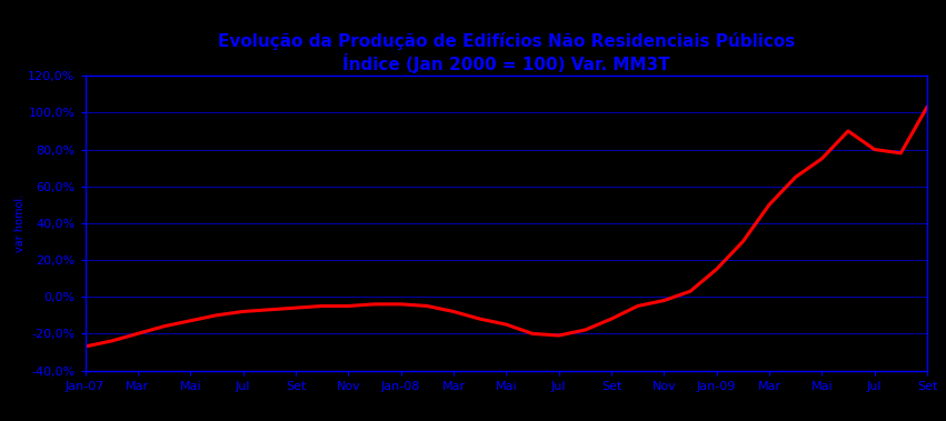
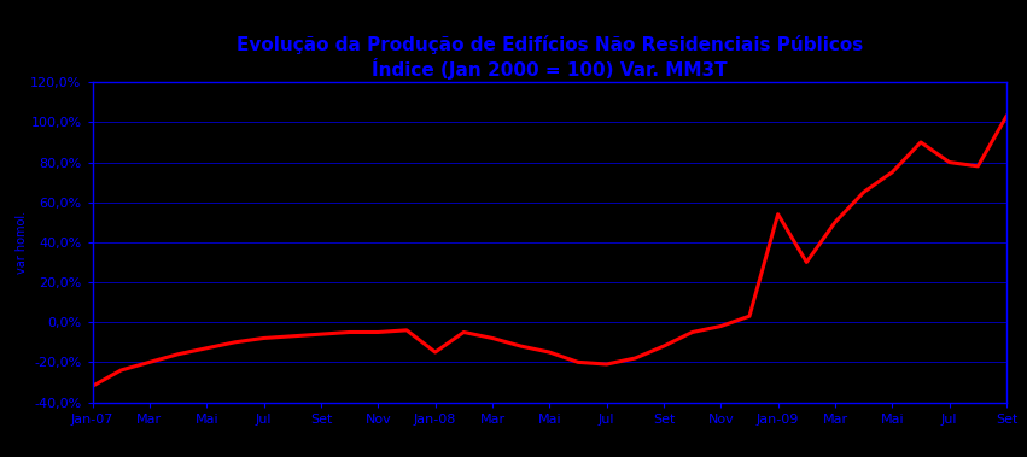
Jan-07: -27% -> -32%
Jan-08: -4% -> -15%
Jan-09: 15% -> 54%
